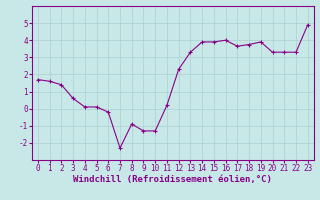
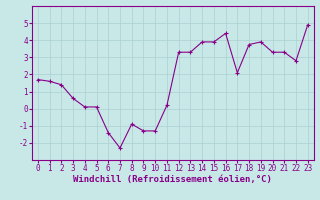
6: -0.2 -> -1.4
12: 2.3 -> 3.3
16: 4.0 -> 4.4
17: 3.6 -> 2.1
22: 3.3 -> 2.8
